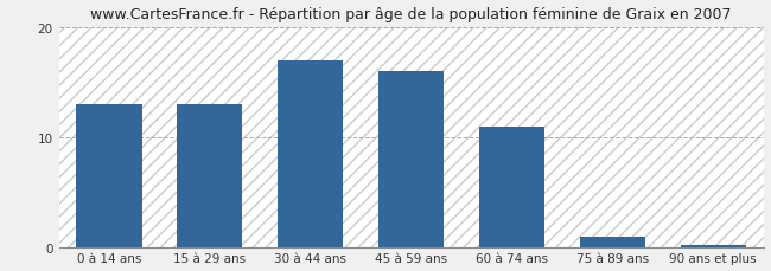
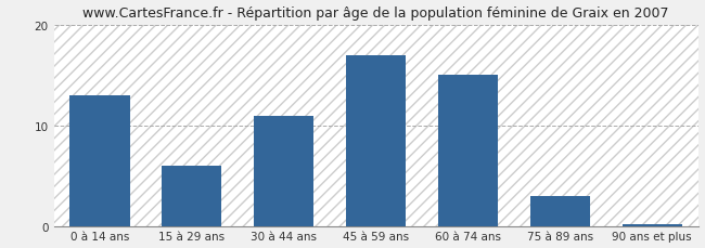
15 à 29 ans: 13.0 -> 6.0
30 à 44 ans: 17.0 -> 11.0
45 à 59 ans: 16.0 -> 17.0
60 à 74 ans: 11.0 -> 15.0
75 à 89 ans: 1.0 -> 3.0
